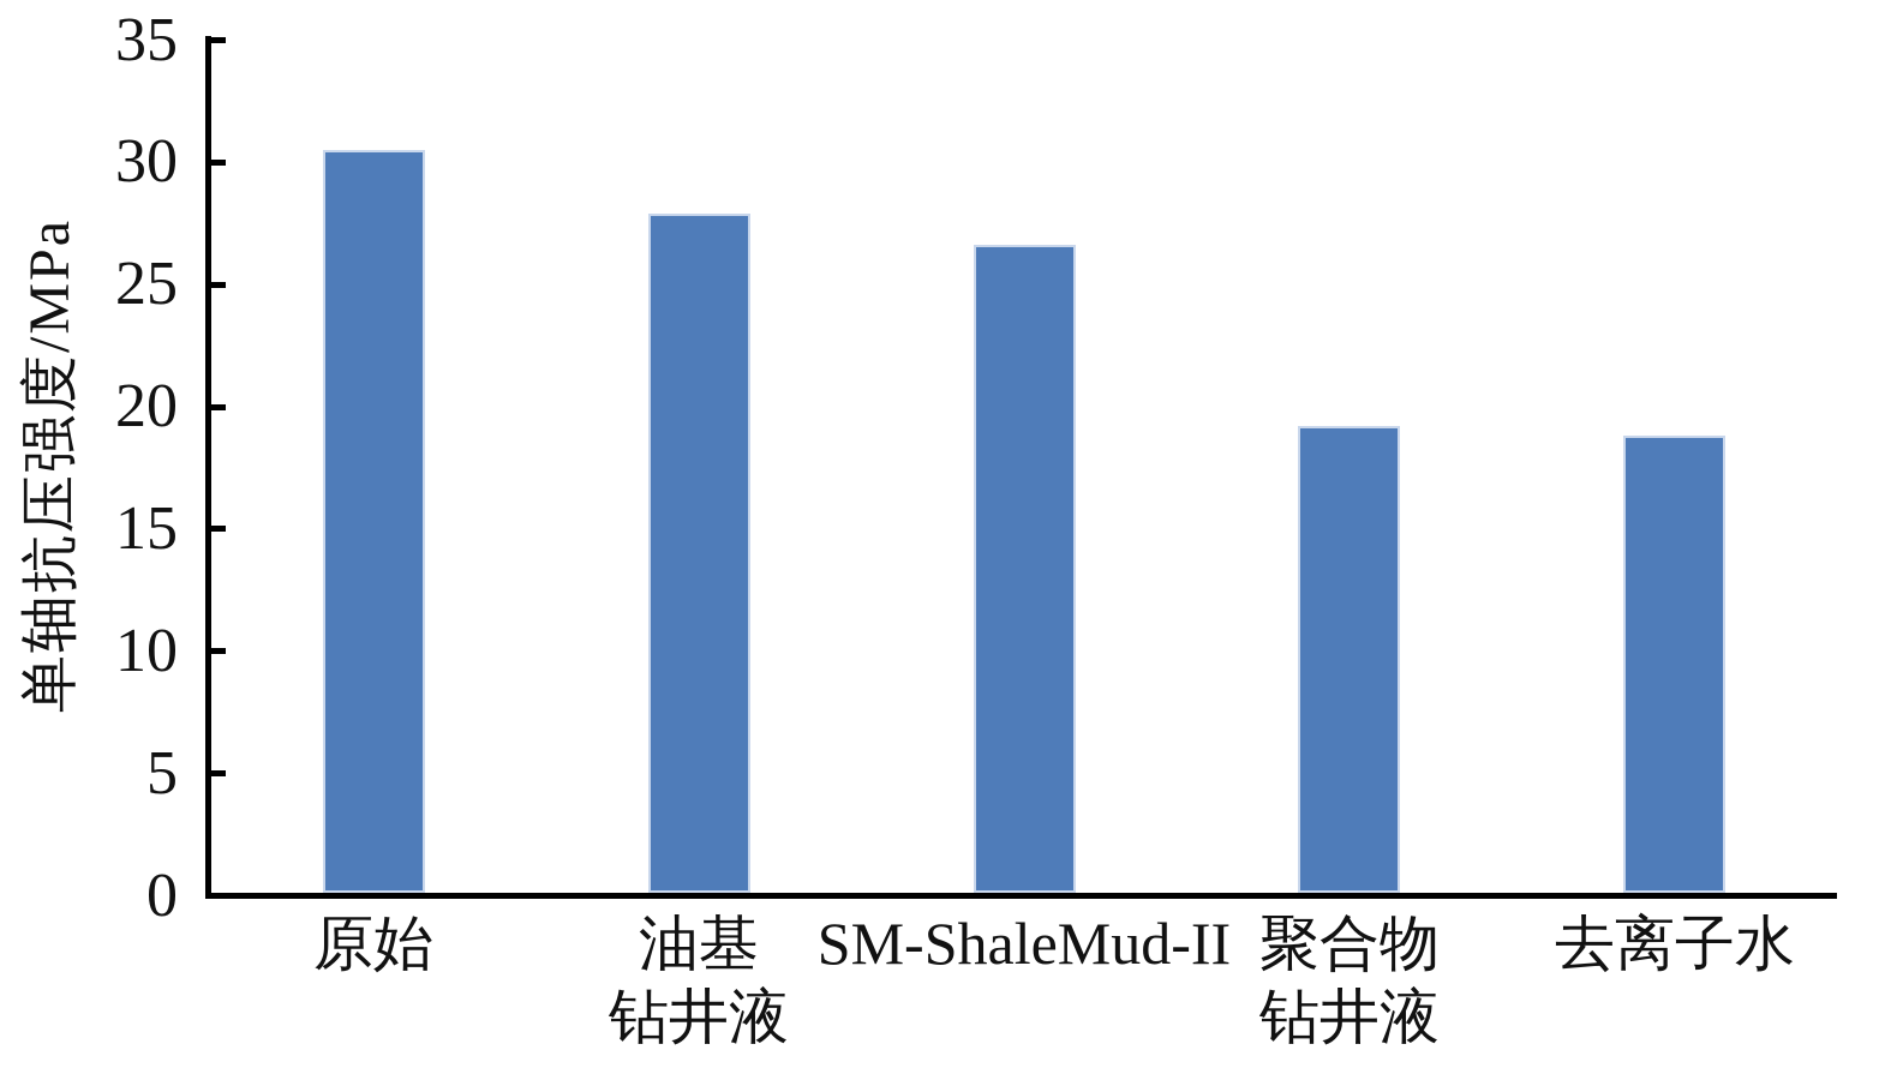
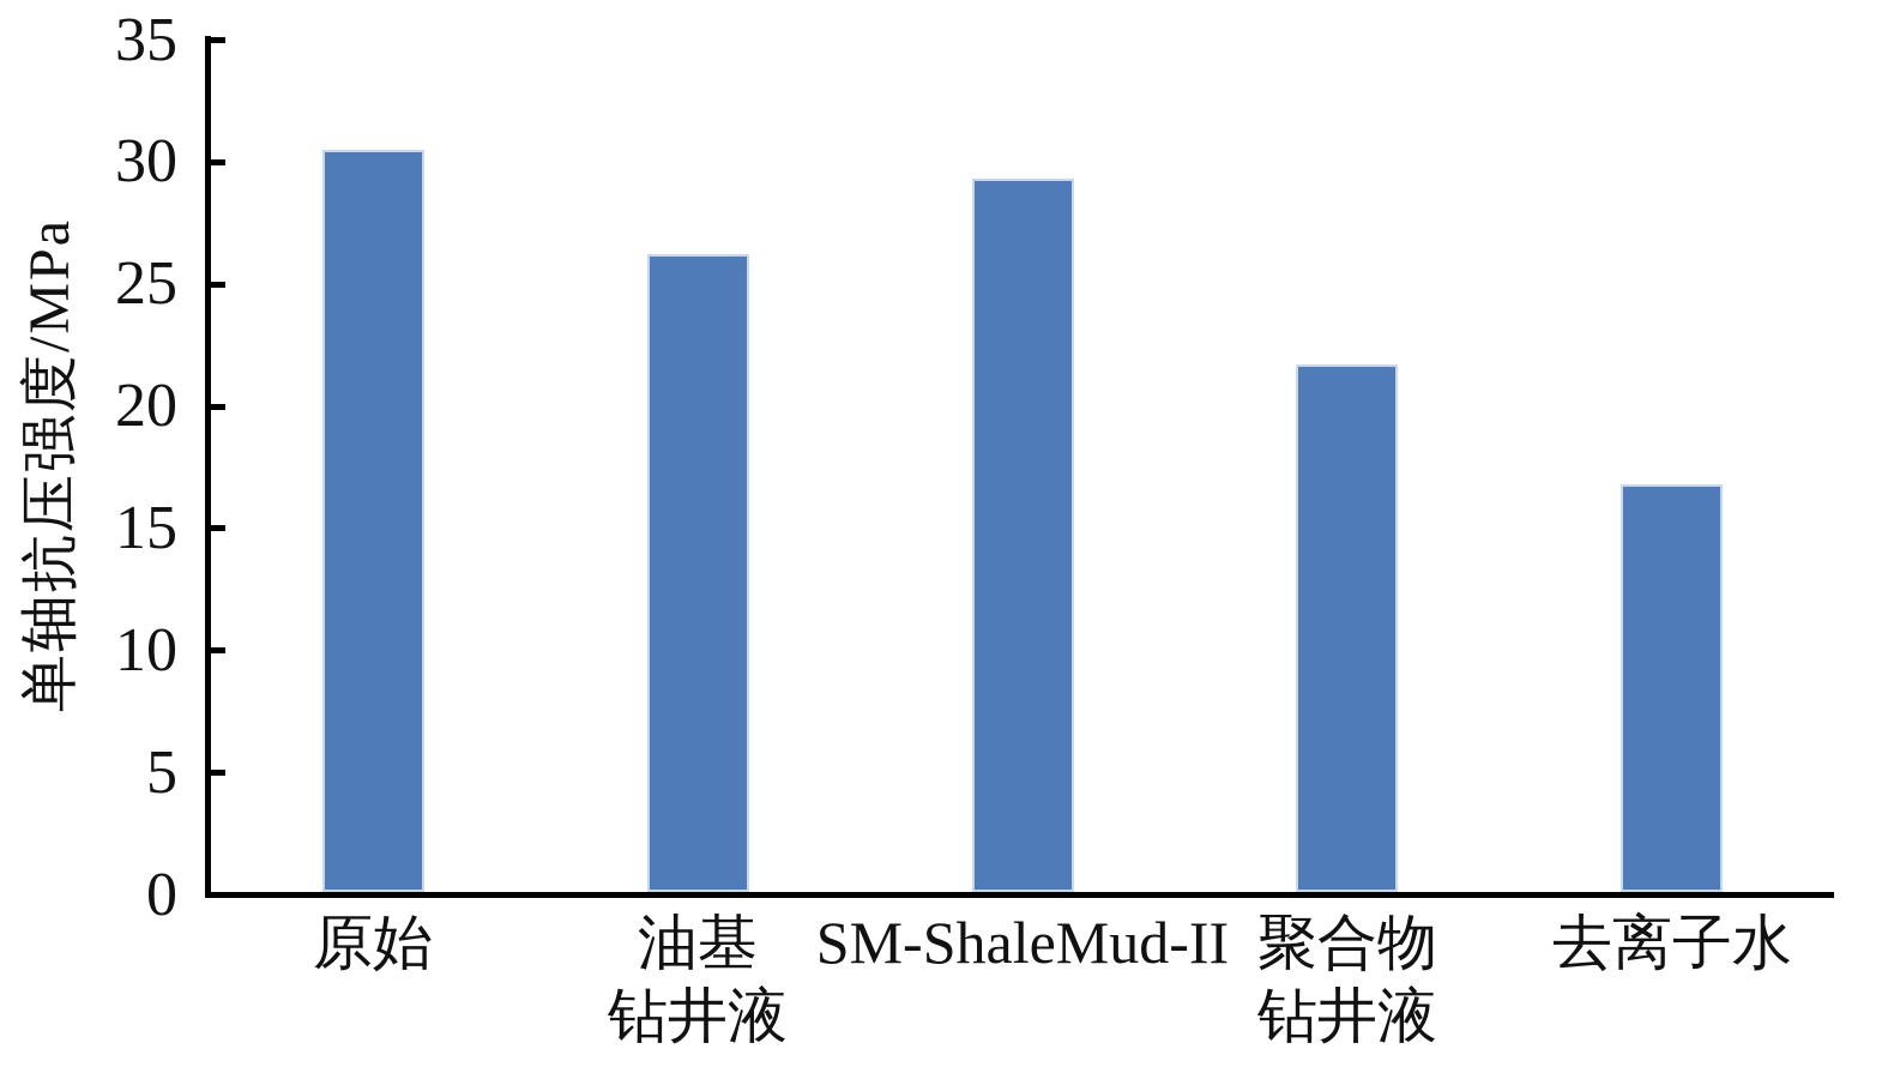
油基 钻井液: 27.8 -> 26.1
SM-ShaleMud-II: 26.5 -> 29.2
聚合物 钻井液: 19.1 -> 21.6
去离子水: 18.7 -> 16.7
